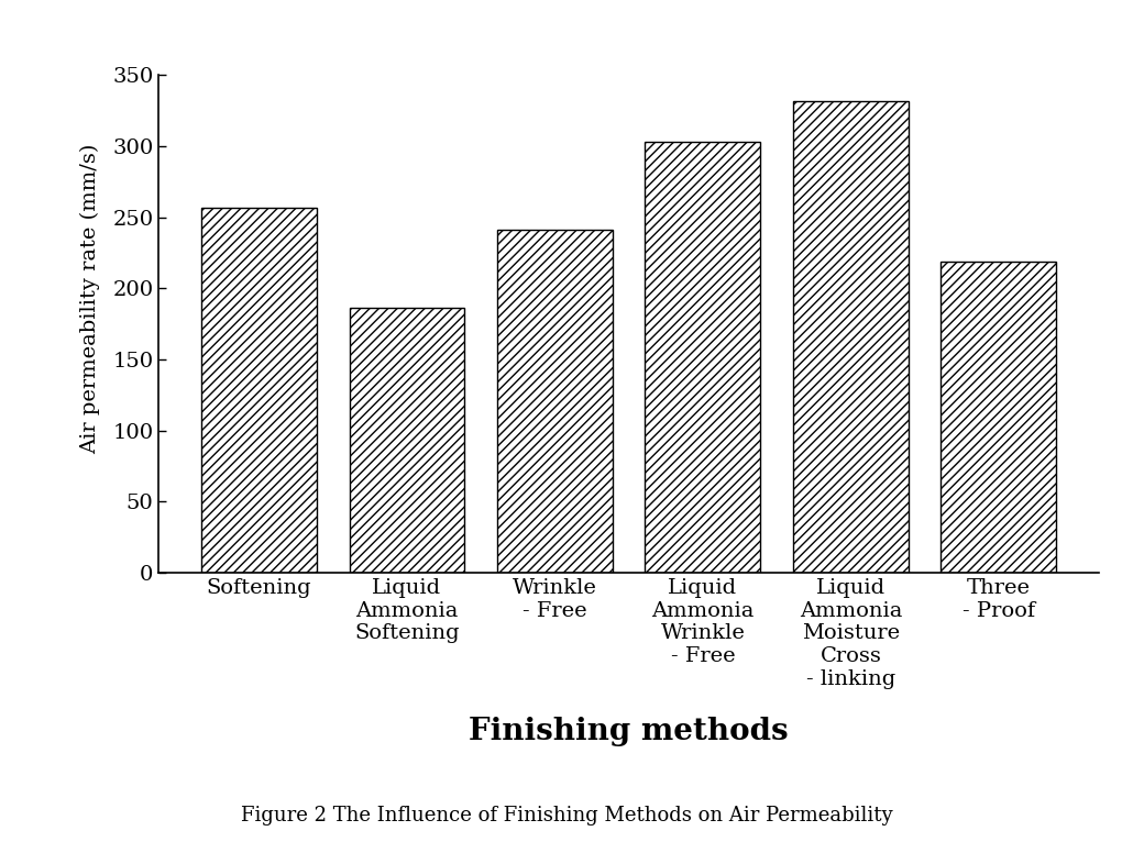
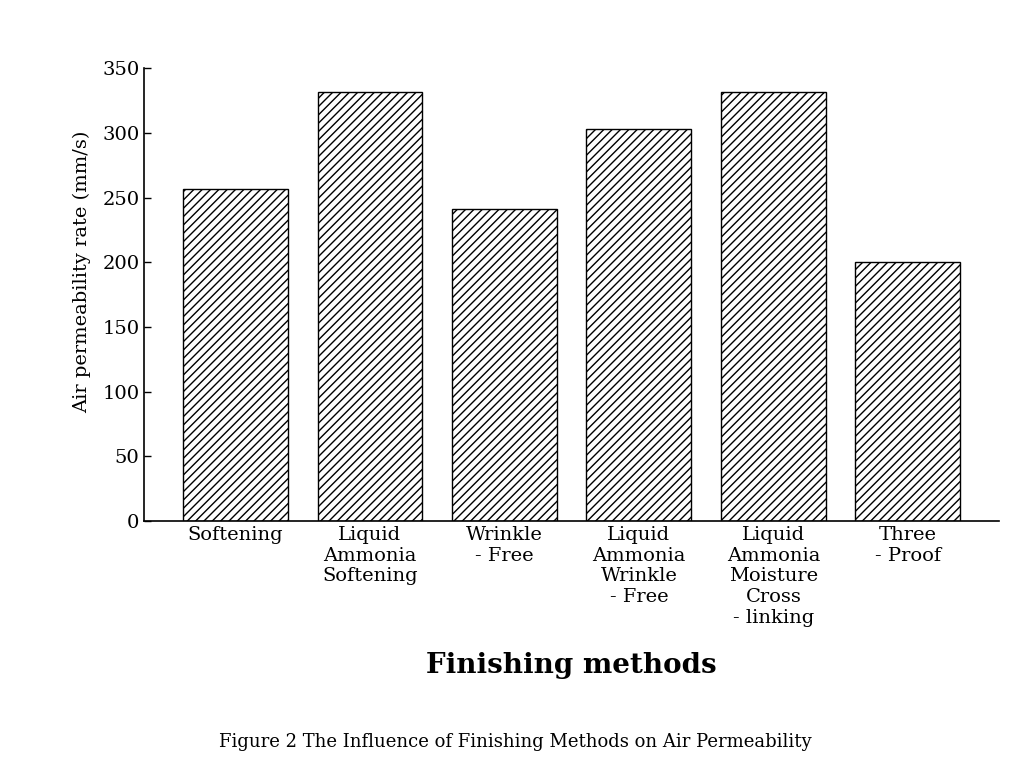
Liquid Ammonia Softening: 186 -> 332
Three - Proof: 219 -> 200
